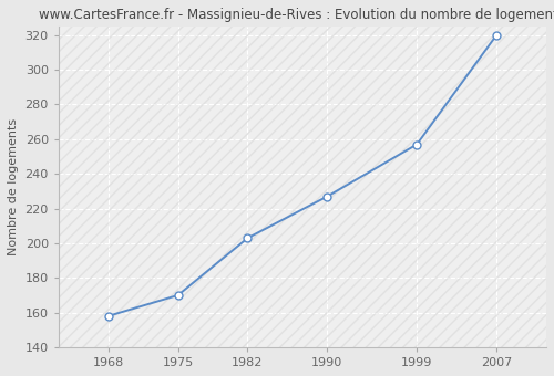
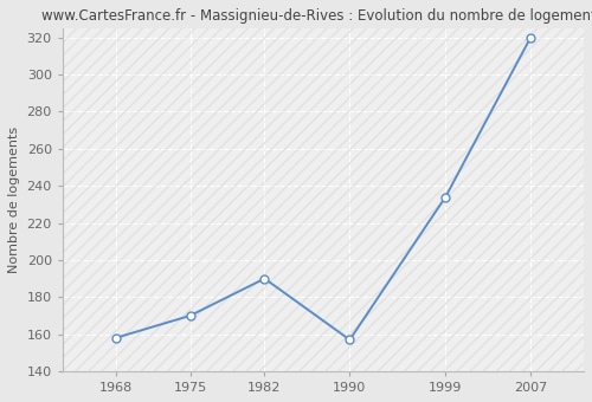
1982: 203 -> 190
1990: 227 -> 157
1999: 257 -> 234
